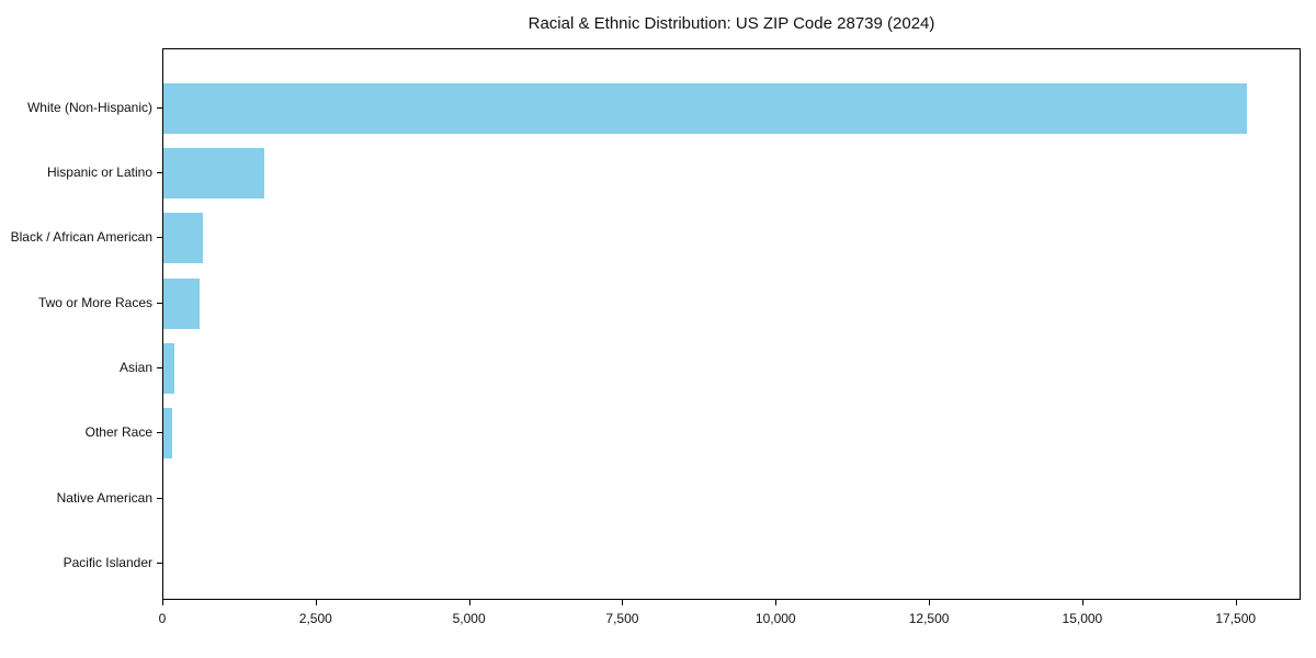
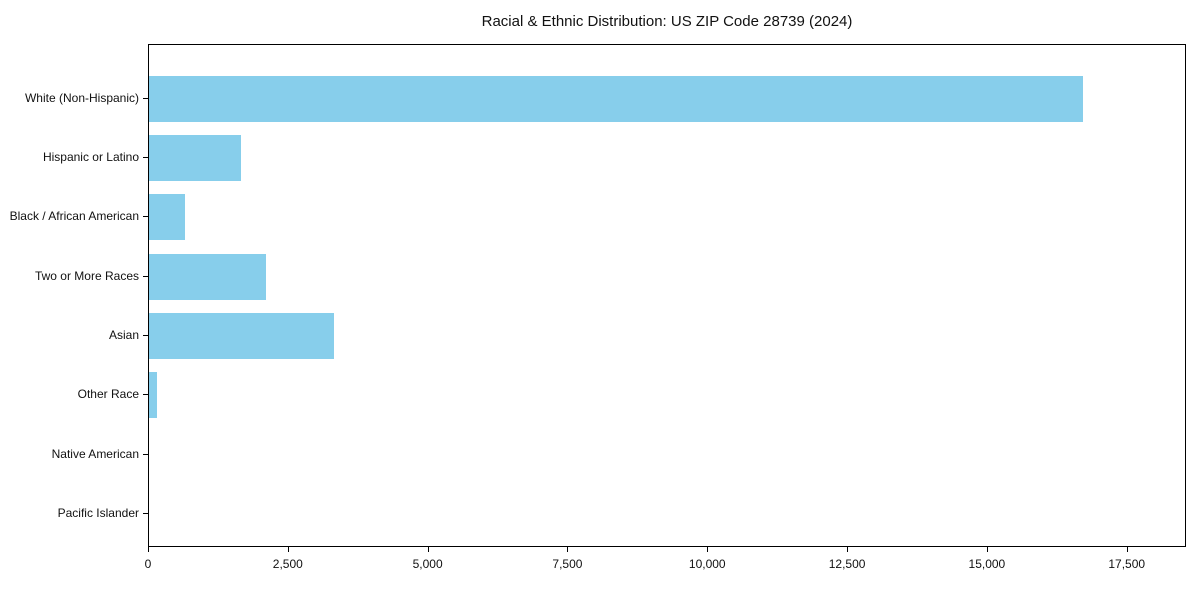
White (Non-Hispanic): 17700 -> 16700
Two or More Races: 600 -> 2100
Asian: 200 -> 3300
